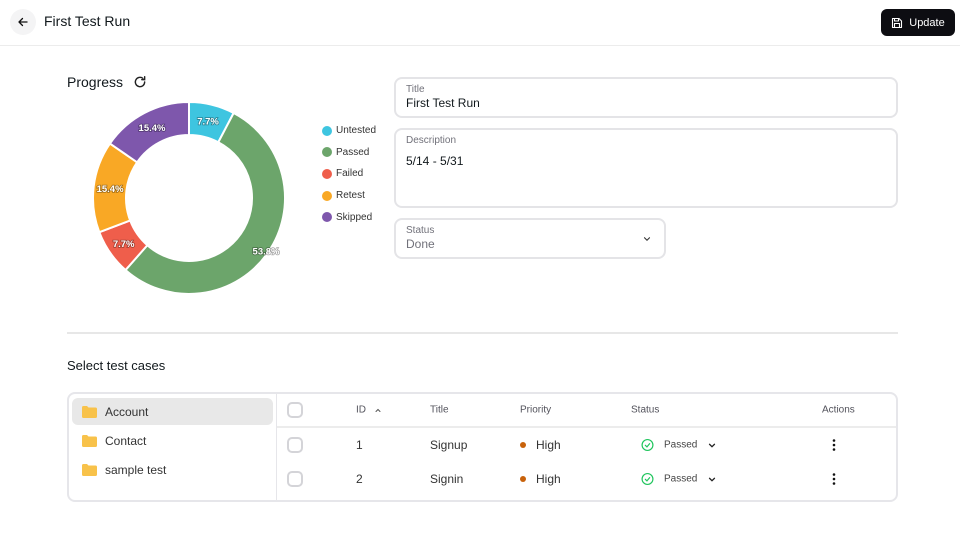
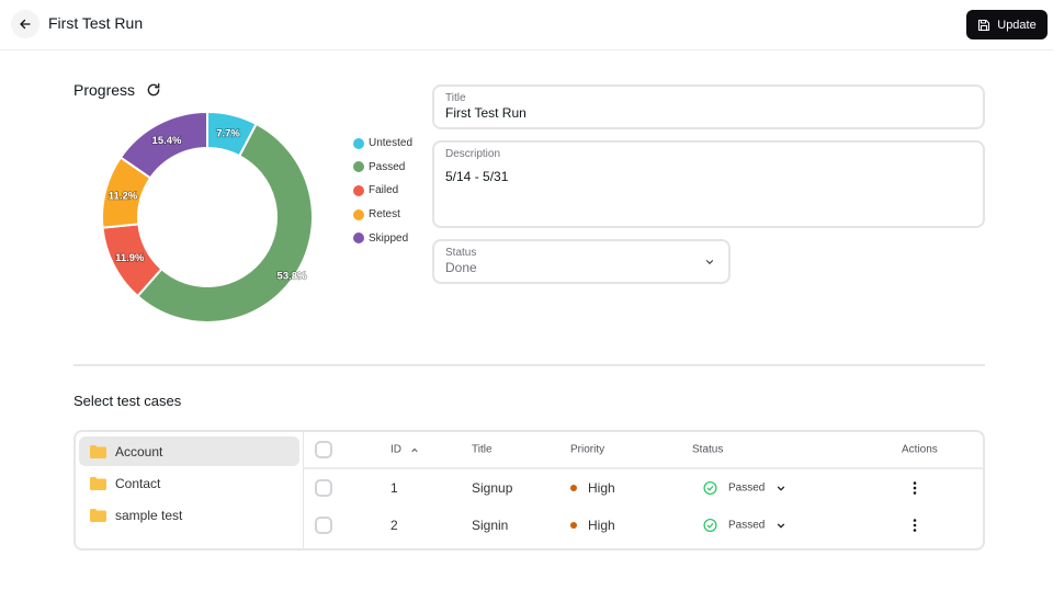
Failed: 7.7% -> 11.9%
Retest: 15.4% -> 11.2%
